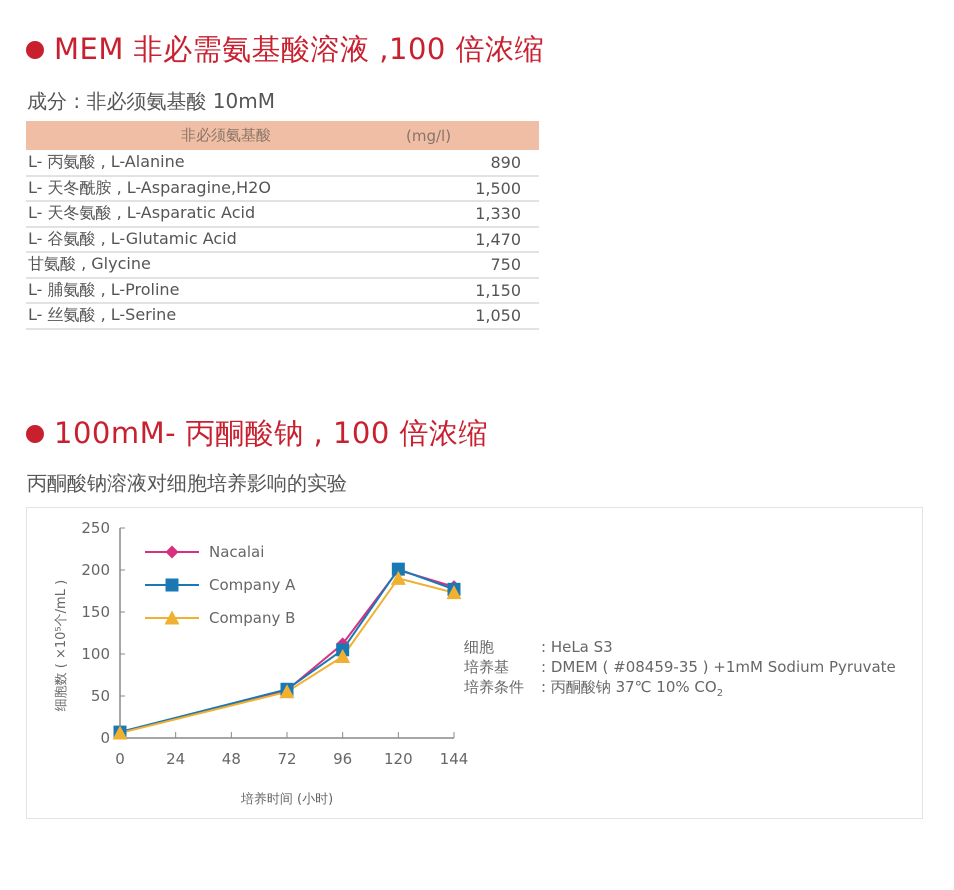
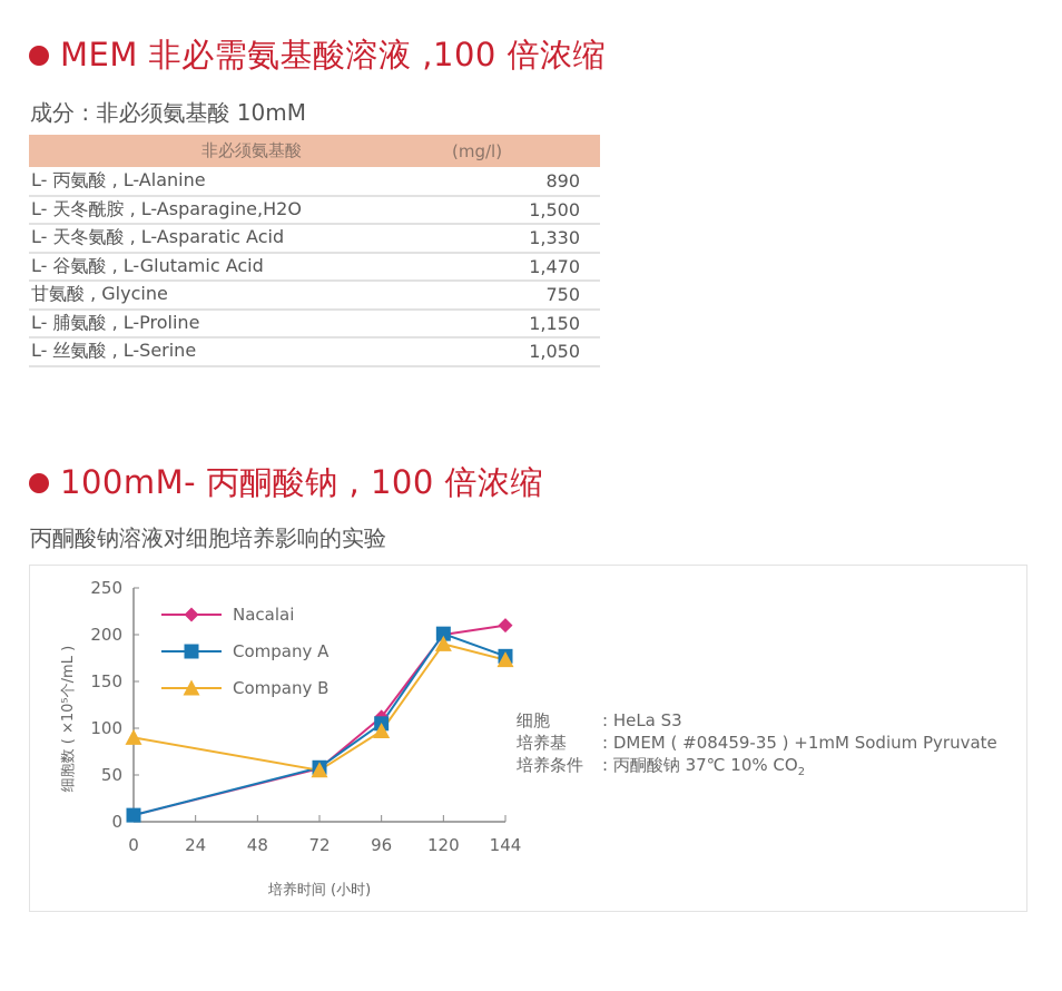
Company B/0: 10 -> 90
Nacalai/144: 180 -> 210
